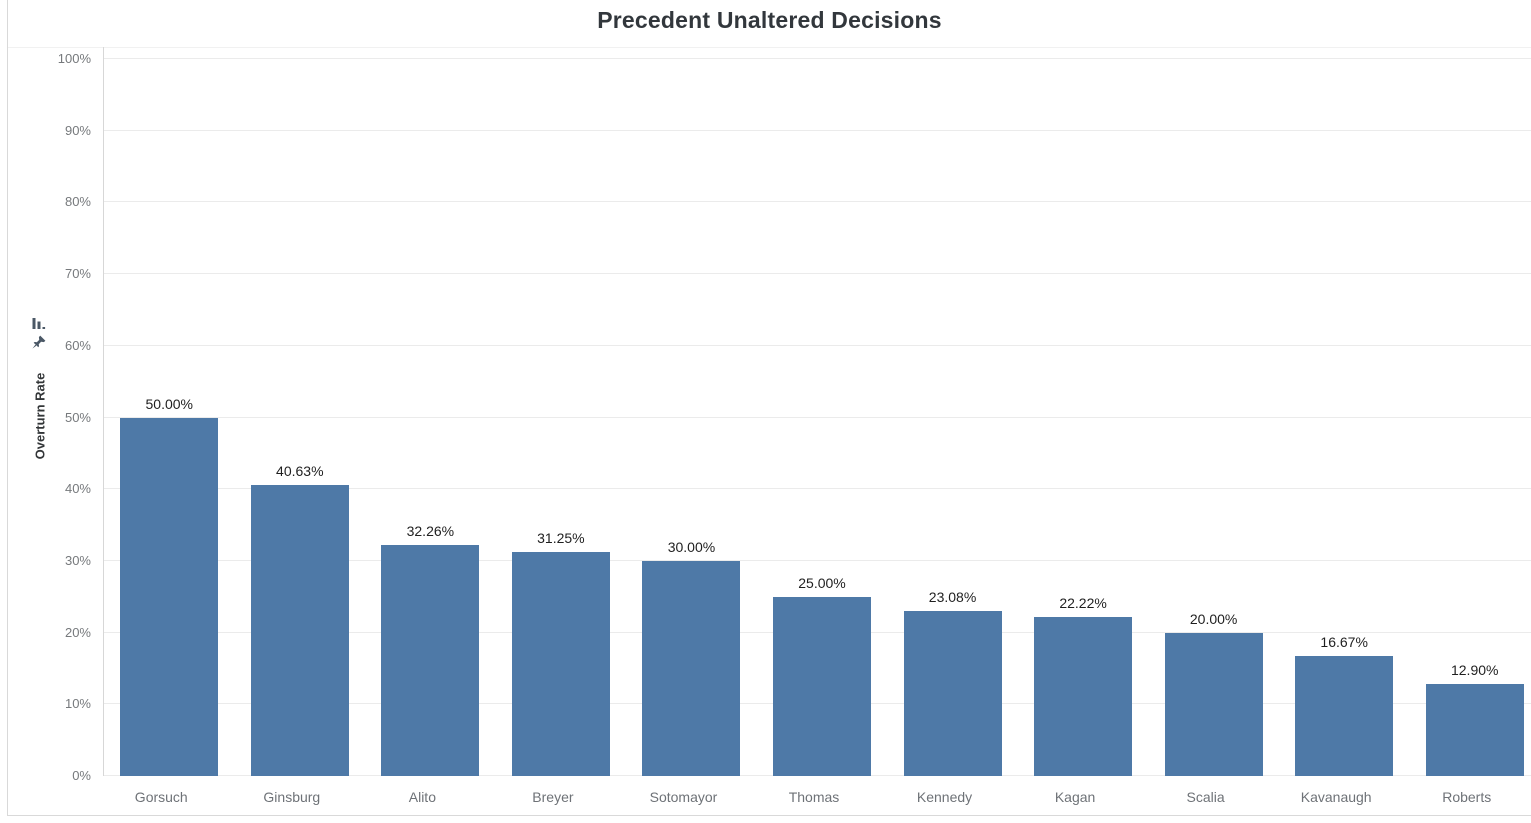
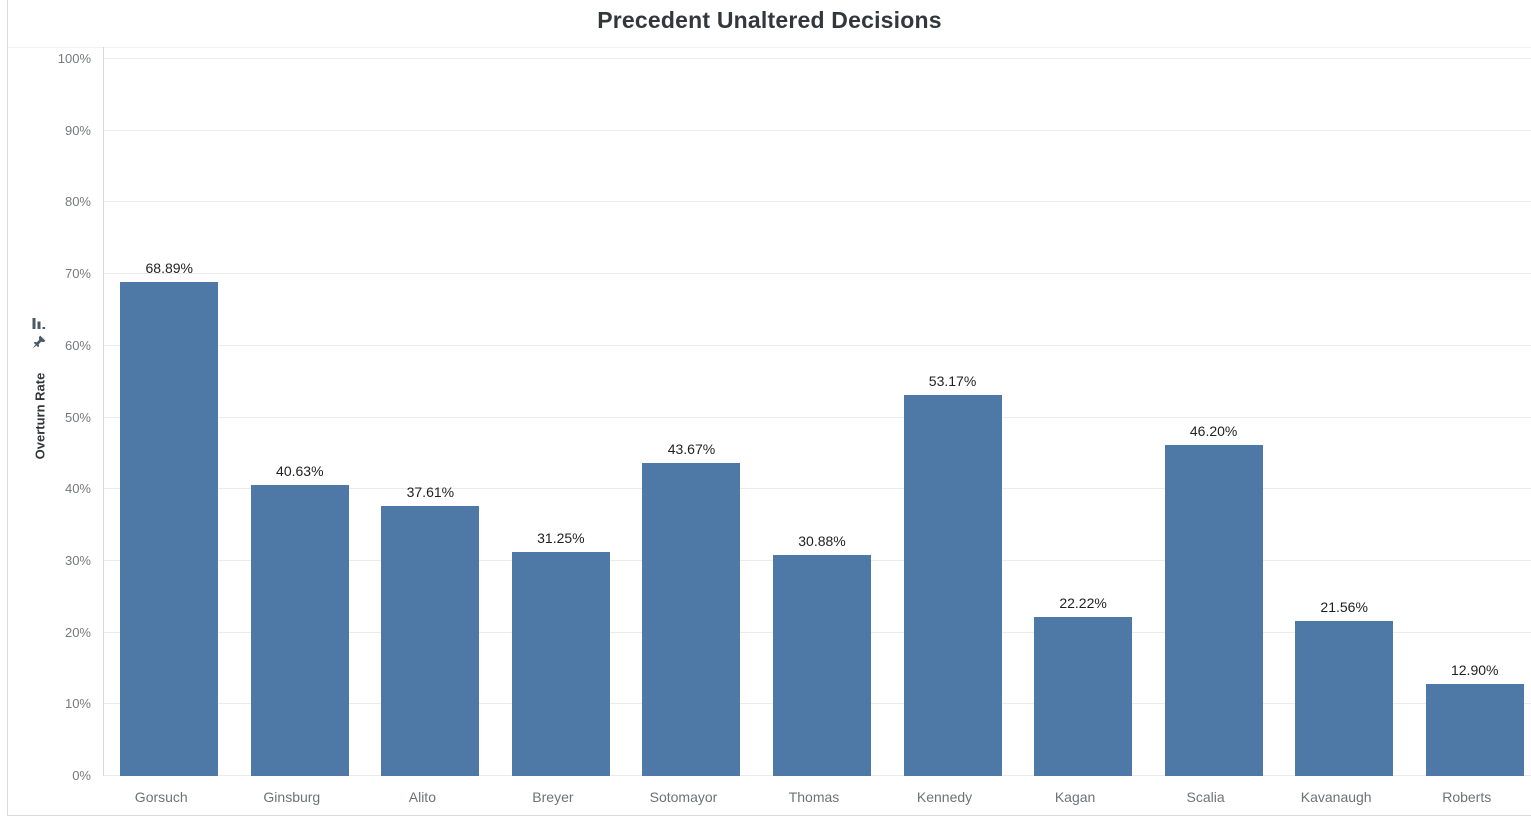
Gorsuch: 50.00% -> 68.89%
Alito: 32.26% -> 37.61%
Sotomayor: 30.00% -> 43.67%
Thomas: 25.00% -> 30.88%
Kennedy: 23.08% -> 53.17%
Scalia: 20.00% -> 46.20%
Kavanaugh: 16.67% -> 21.56%
